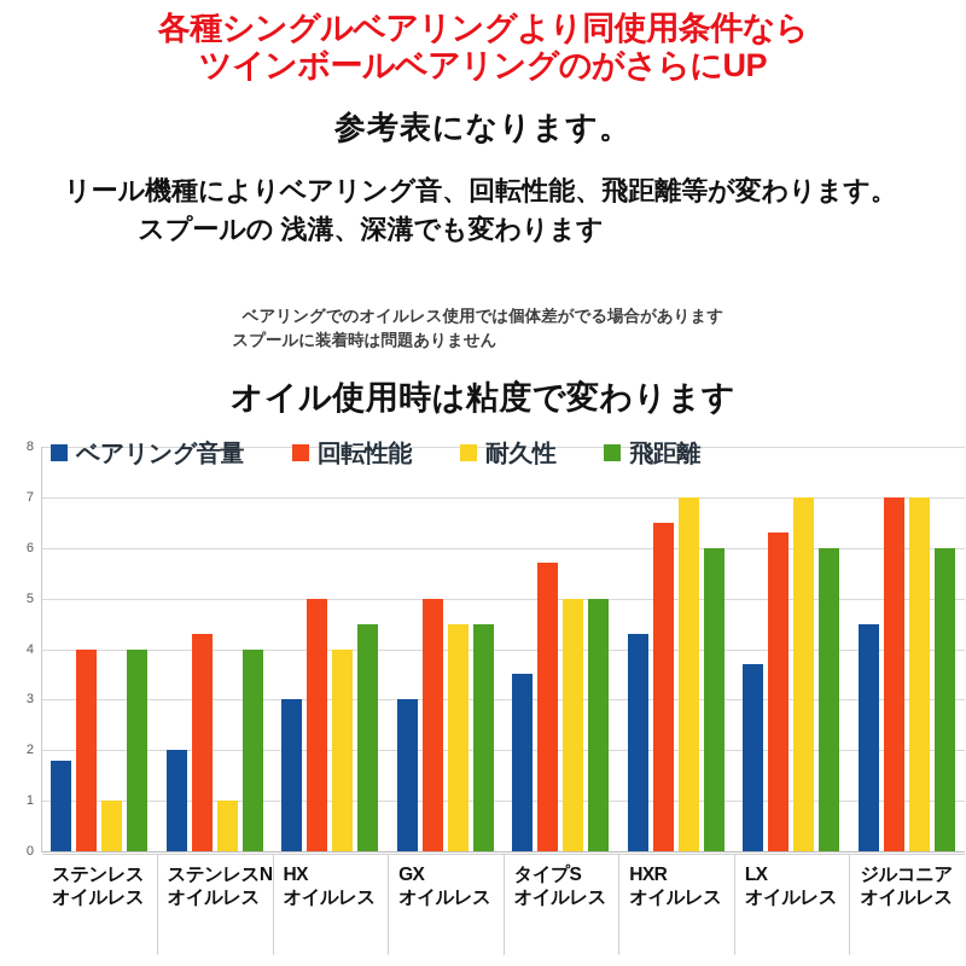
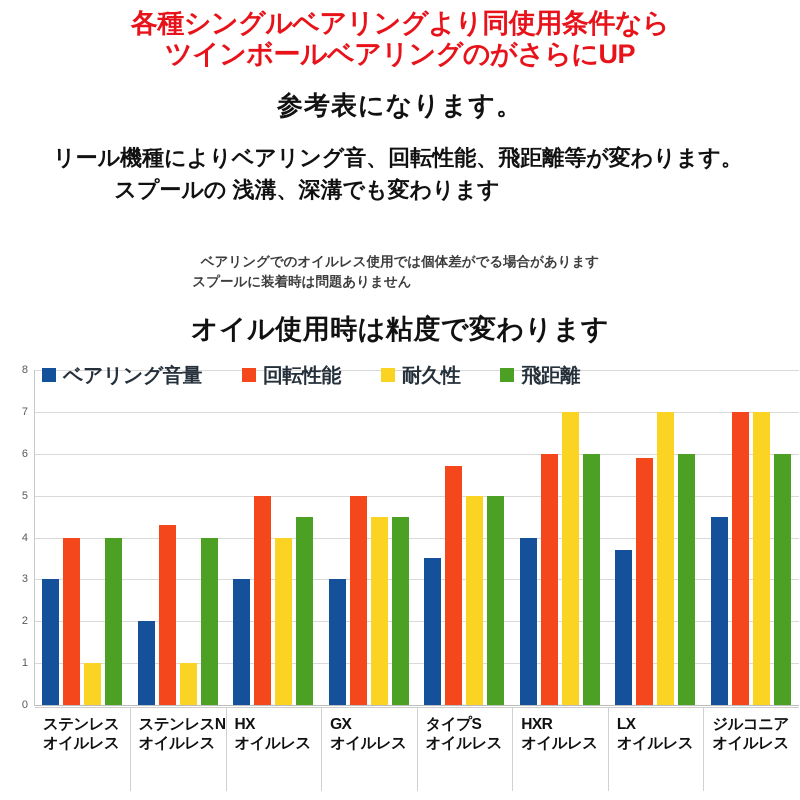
ベアリング音量/ステンレス オイルレス: 1.8 -> 3.0
ベアリング音量/HXR オイルレス: 4.3 -> 4.0
回転性能/HXR オイルレス: 6.5 -> 6.0
回転性能/LX オイルレス: 6.3 -> 5.9
